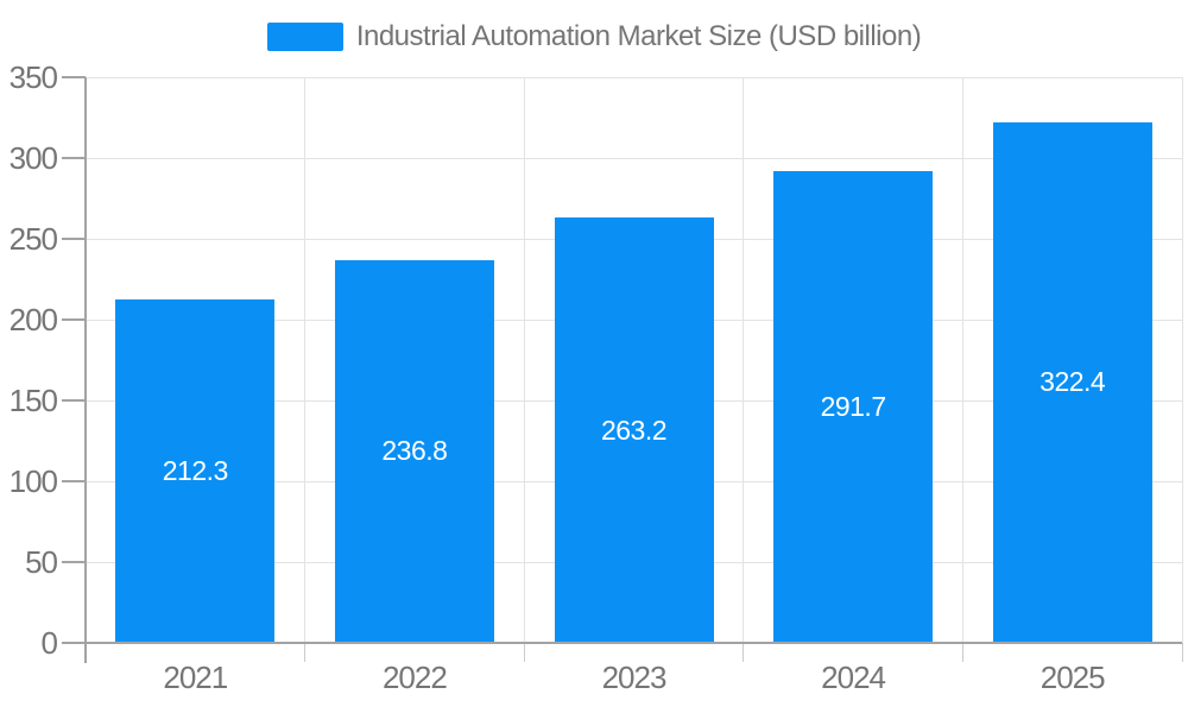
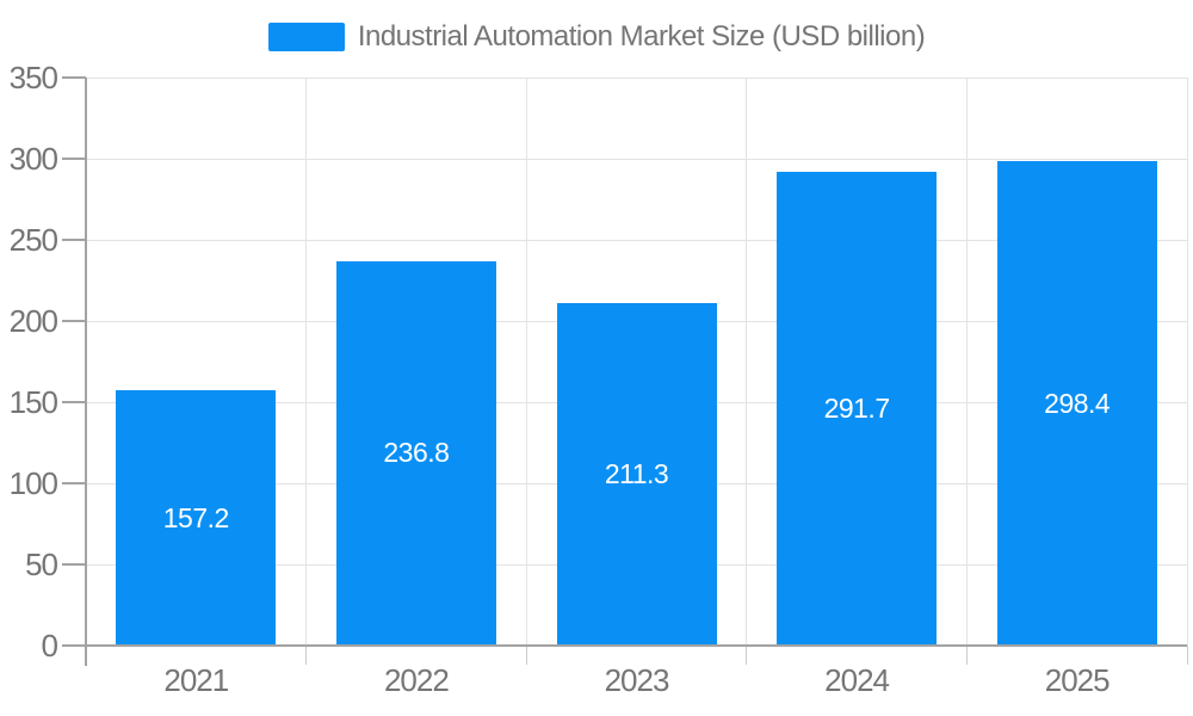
2021: 212.3 -> 157.2
2023: 263.2 -> 211.3
2025: 322.4 -> 298.4
